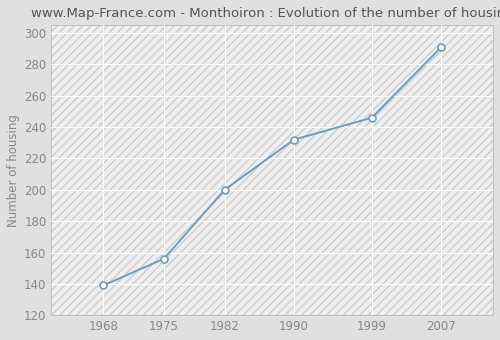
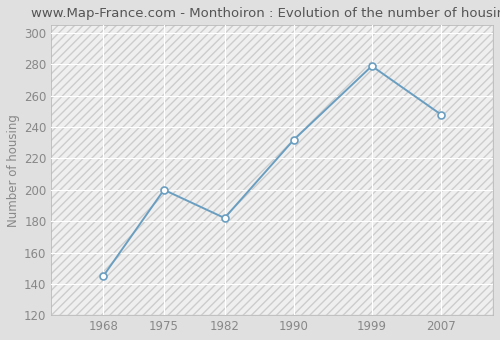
1968: 139 -> 145
1975: 156 -> 200
1982: 200 -> 182
1999: 246 -> 279
2007: 291 -> 248
